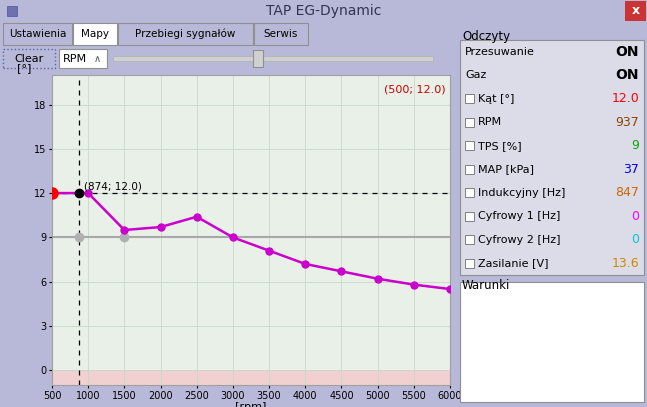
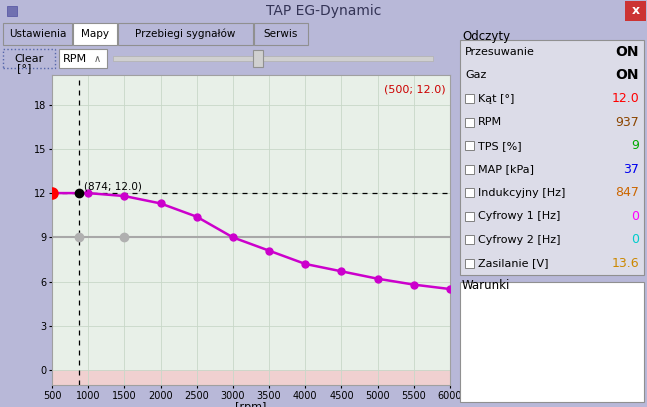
1500: 9.5 -> 11.8
2000: 9.7 -> 11.3
